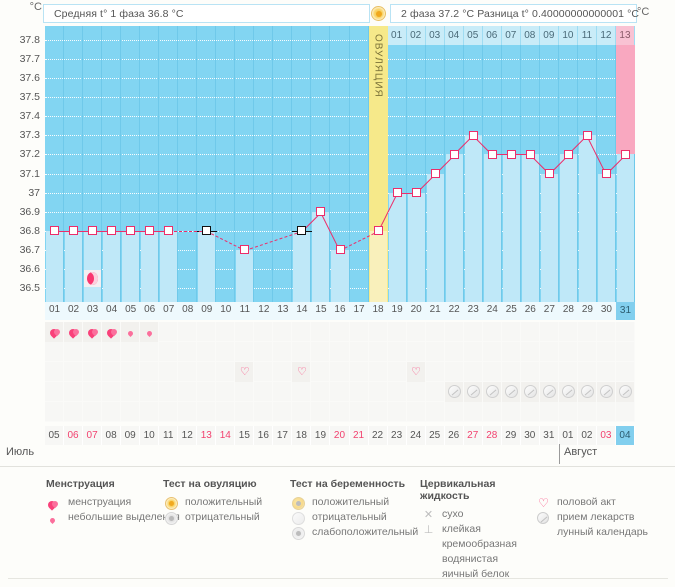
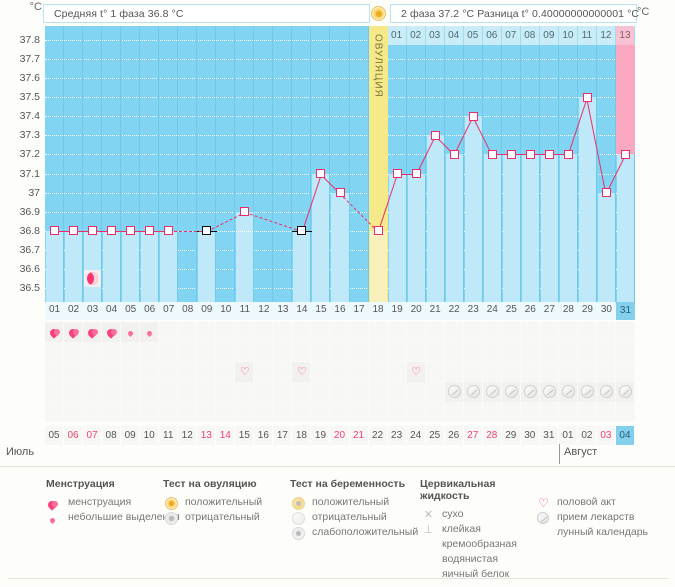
11: 36.7 -> 36.9
15: 36.9 -> 37.1
16: 36.7 -> 37.0
19: 37.0 -> 37.1
20: 37.0 -> 37.1
21: 37.1 -> 37.3
23: 37.3 -> 37.4
27: 37.1 -> 37.2
29: 37.3 -> 37.5
30: 37.1 -> 37.0
